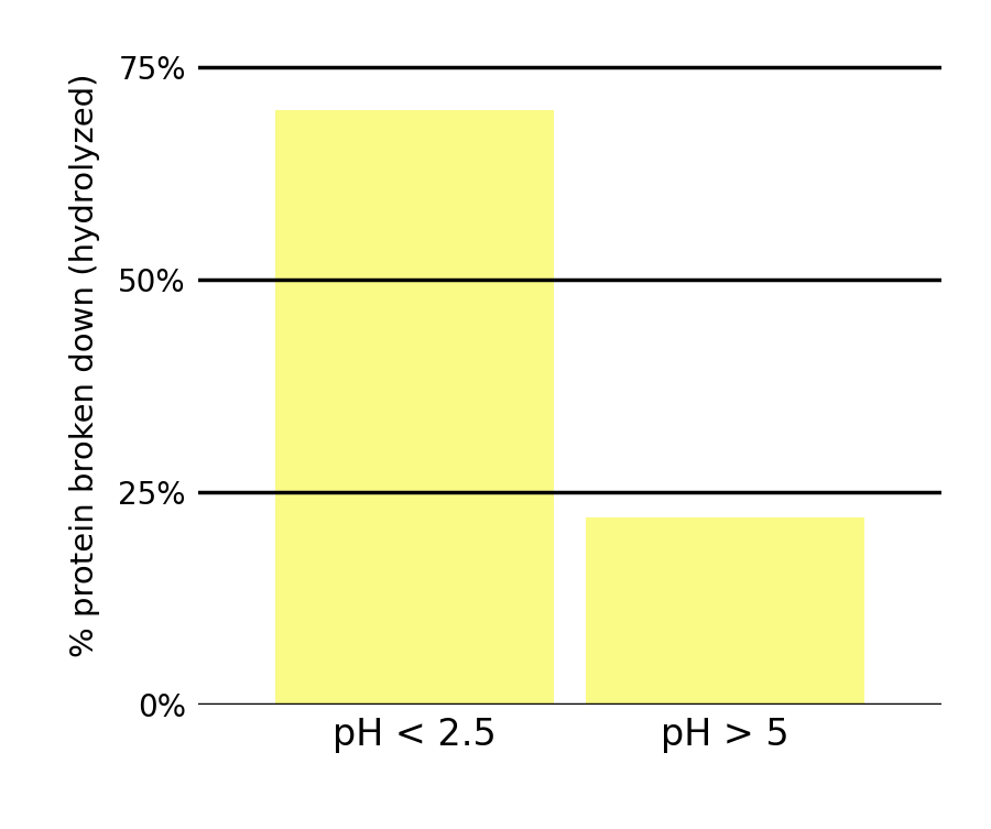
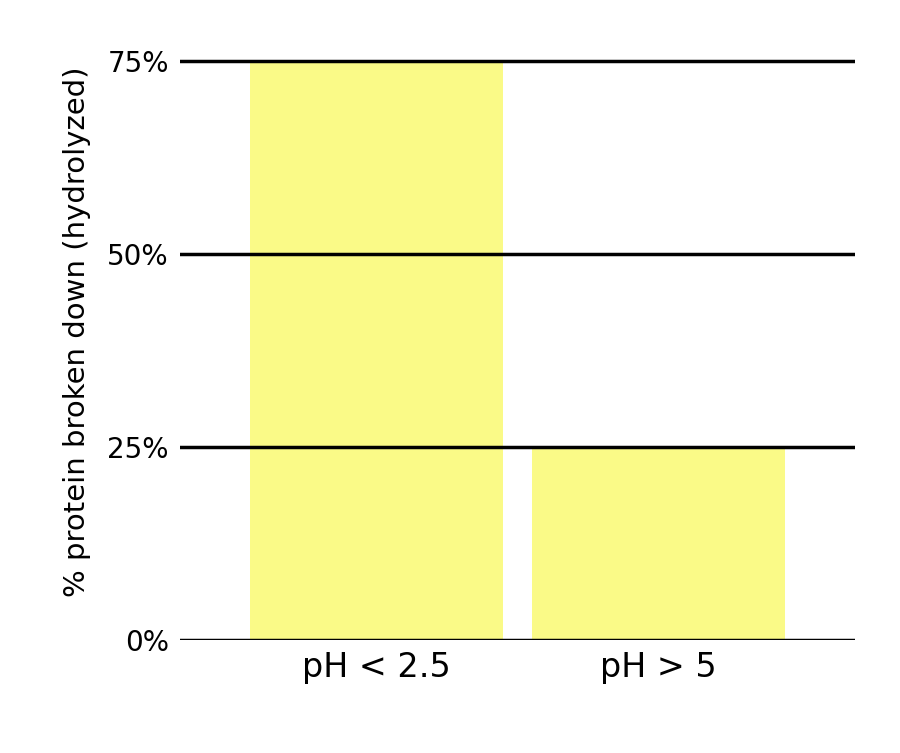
pH < 2.5: 70% -> 75%
pH > 5: 22% -> 25%
